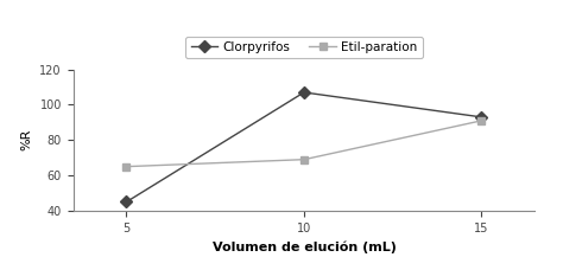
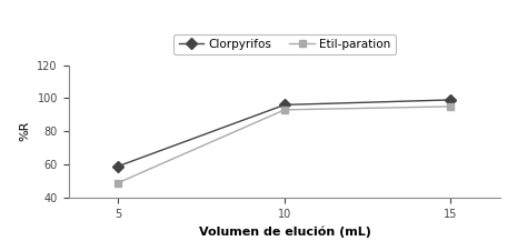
Clorpyrifos/5: 45 -> 59
Etil-paration/5: 65 -> 49
Clorpyrifos/10: 107 -> 96
Etil-paration/10: 69 -> 93
Clorpyrifos/15: 93 -> 99
Etil-paration/15: 91 -> 95
